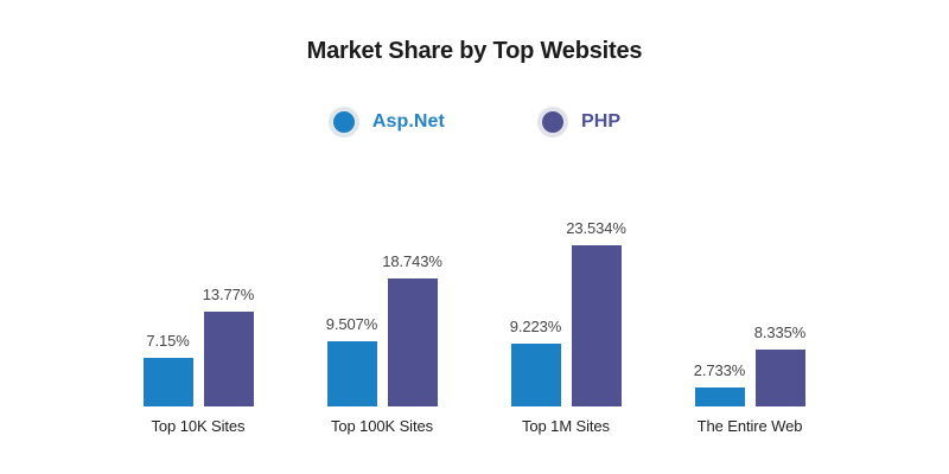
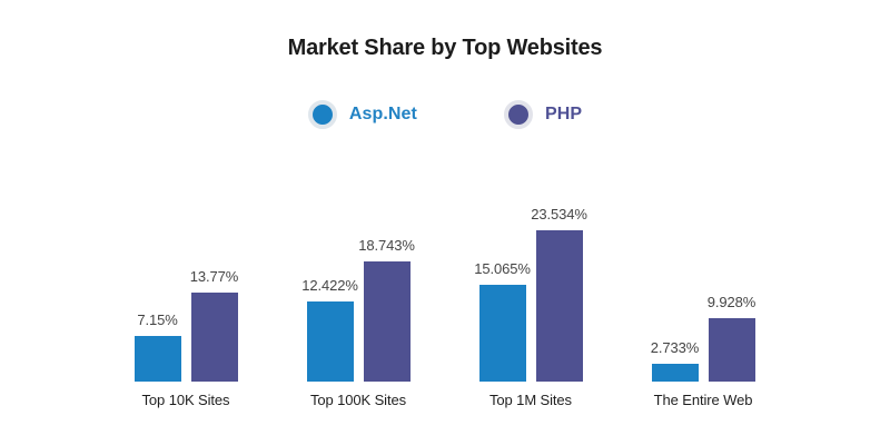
Asp.Net/Top 100K Sites: 9.507% -> 12.422%
Asp.Net/Top 1M Sites: 9.223% -> 15.065%
PHP/The Entire Web: 8.335% -> 9.928%
